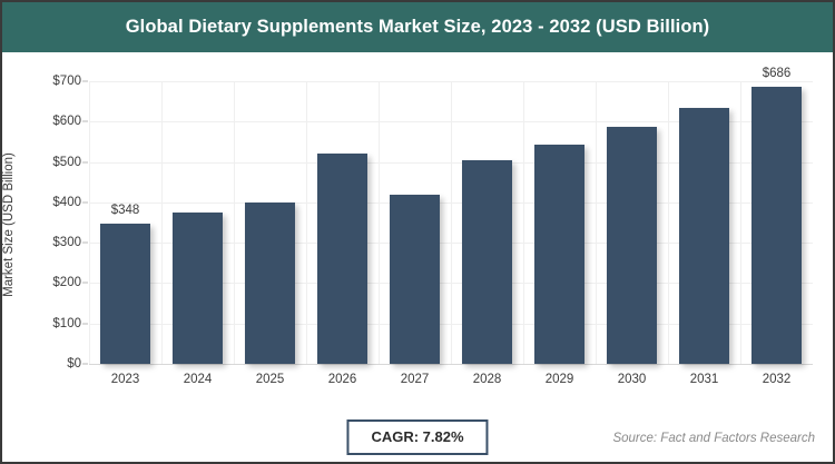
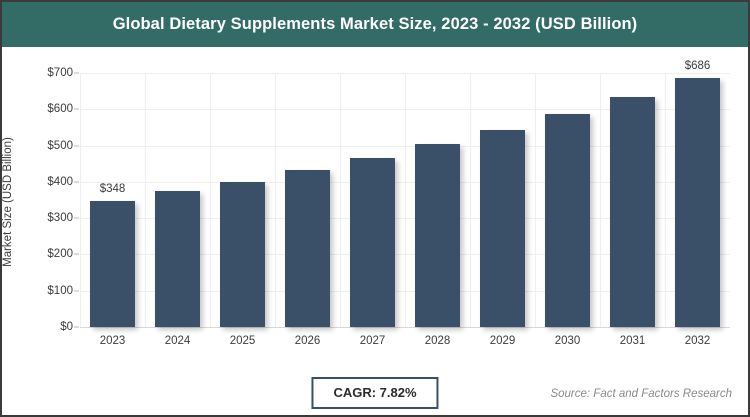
2026: $520 -> $430
2027: $420 -> $470
